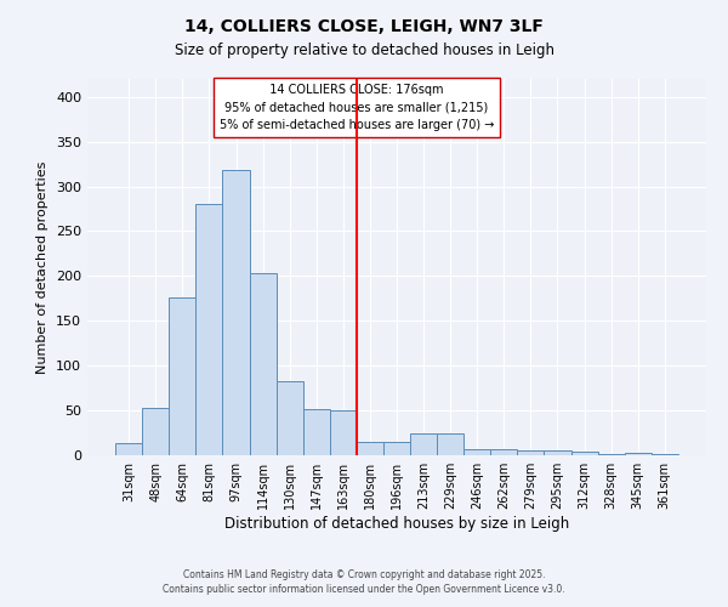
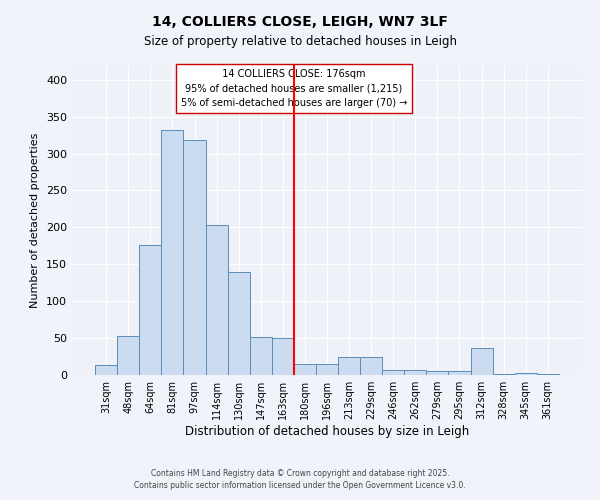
81sqm: 281 -> 332
130sqm: 83 -> 140
312sqm: 4 -> 36
